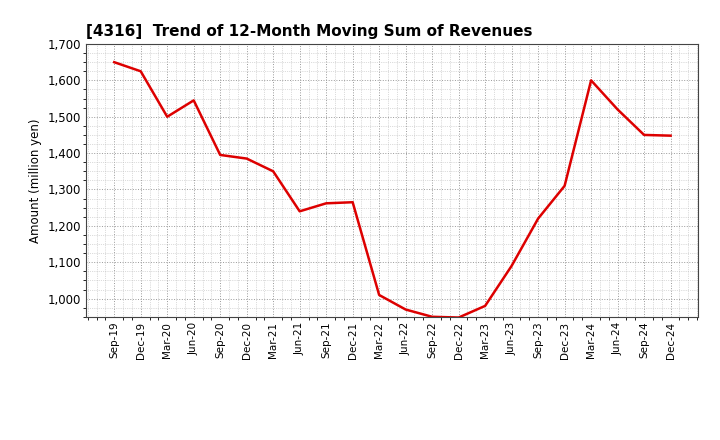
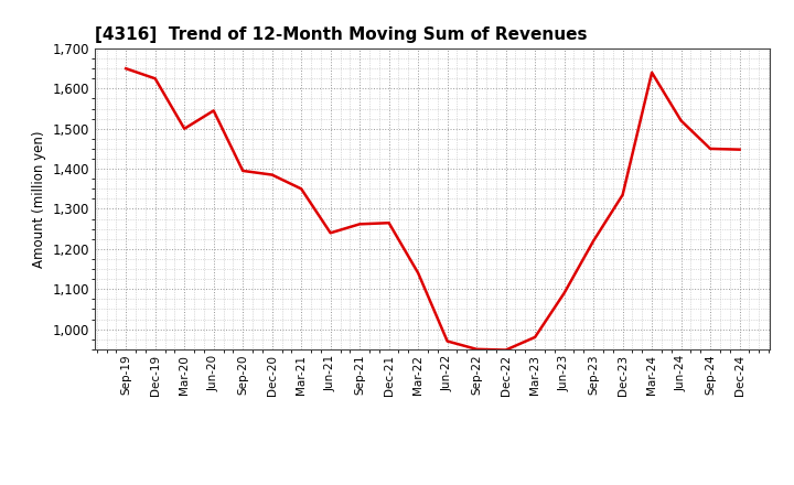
Mar-22: 1,010 -> 1,140
Dec-23: 1,310 -> 1,335
Mar-24: 1,600 -> 1,640
